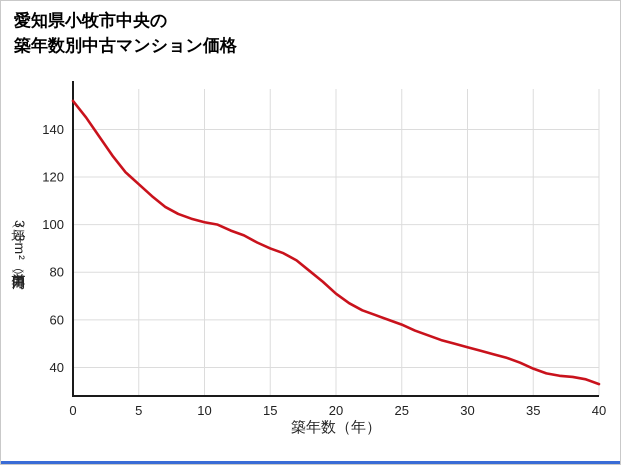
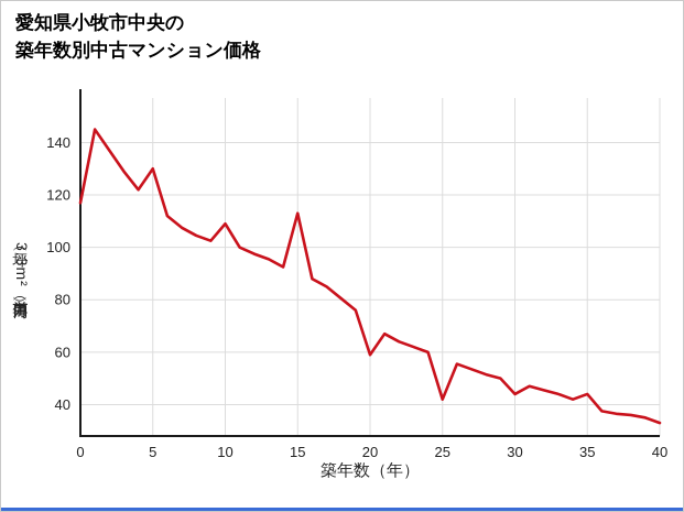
0: 152 -> 117
5: 117 -> 130
10: 101 -> 109
15: 90 -> 113
20: 71 -> 59
25: 58 -> 42
30: 48 -> 44
35: 40 -> 44
